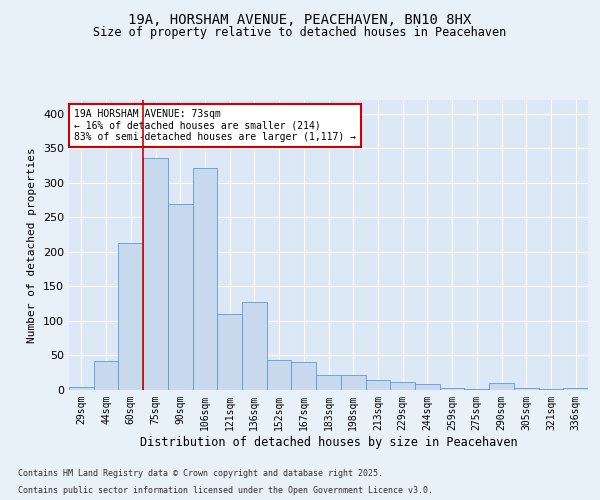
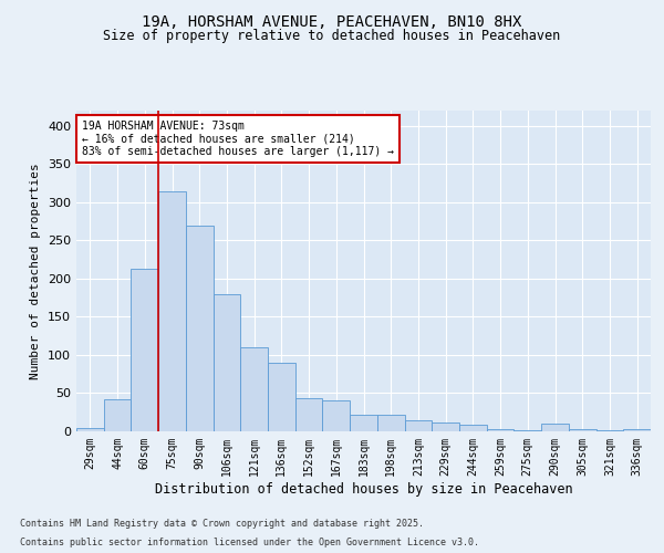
75sqm: 336 -> 314
106sqm: 322 -> 180
136sqm: 128 -> 90
